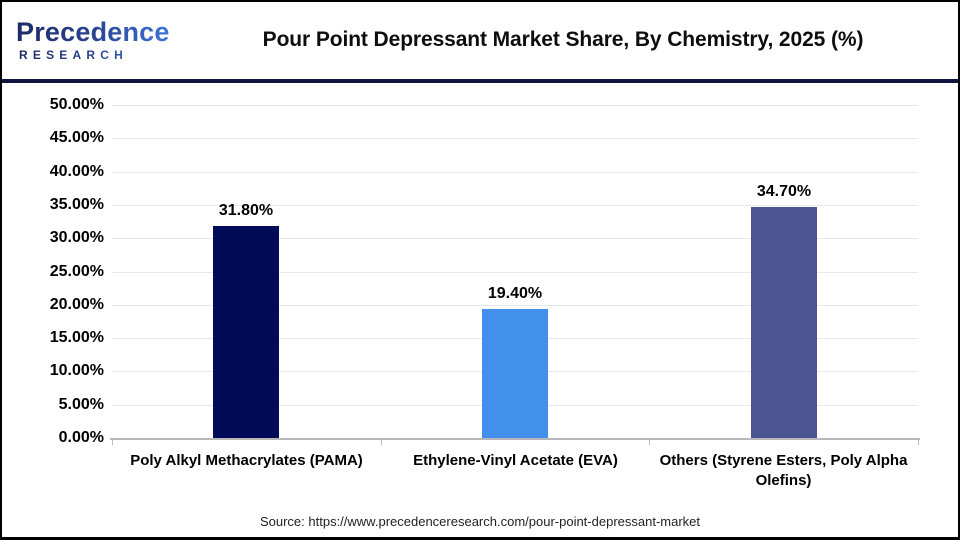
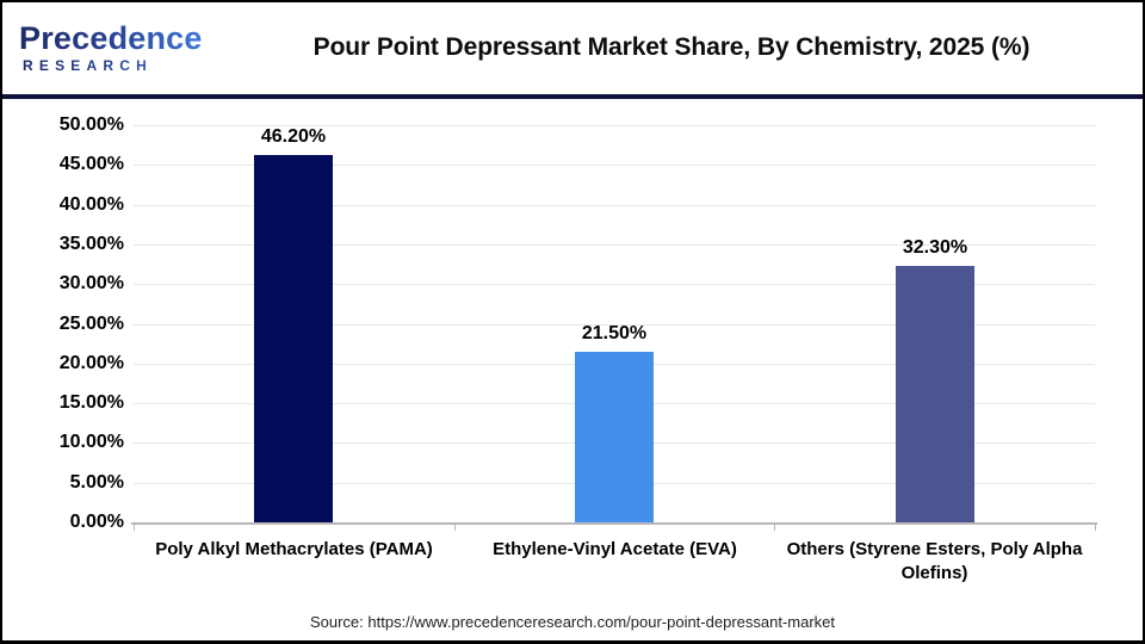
Poly Alkyl Methacrylates (PAMA): 31.80% -> 46.20%
Ethylene-Vinyl Acetate (EVA): 19.40% -> 21.50%
Others (Styrene Esters, Poly Alpha Olefins): 34.70% -> 32.30%
